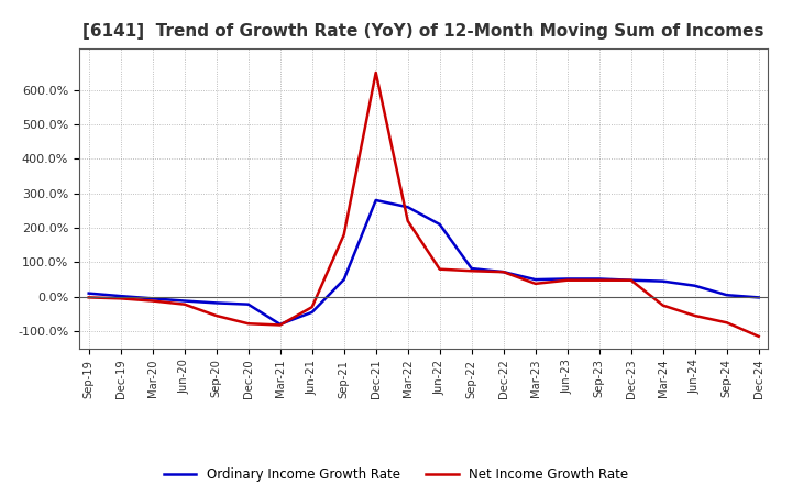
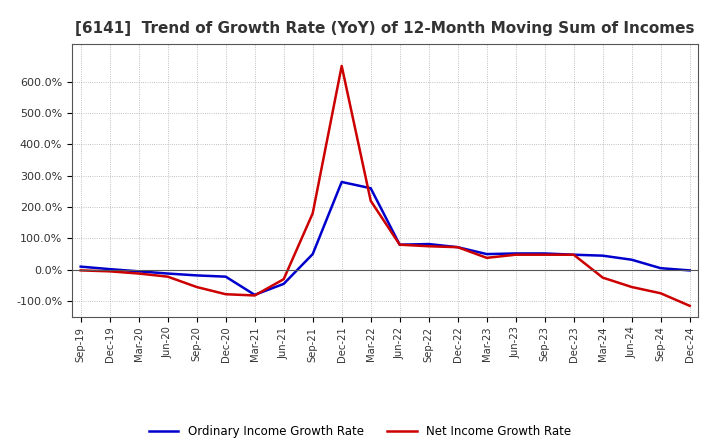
Ordinary Income Growth Rate/Jun-22: 210% -> 80%
